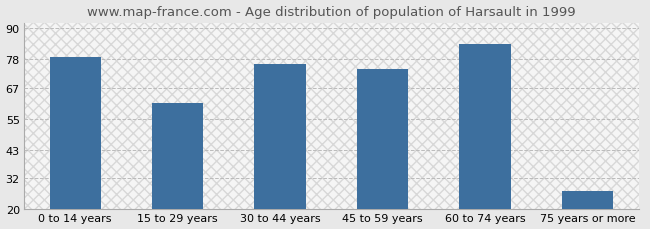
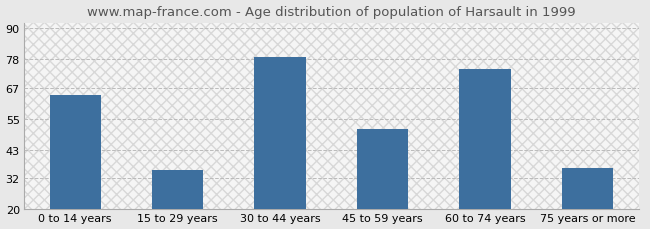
0 to 14 years: 79 -> 64
15 to 29 years: 61 -> 35
30 to 44 years: 76 -> 79
45 to 59 years: 74 -> 51
60 to 74 years: 84 -> 74
75 years or more: 27 -> 36
